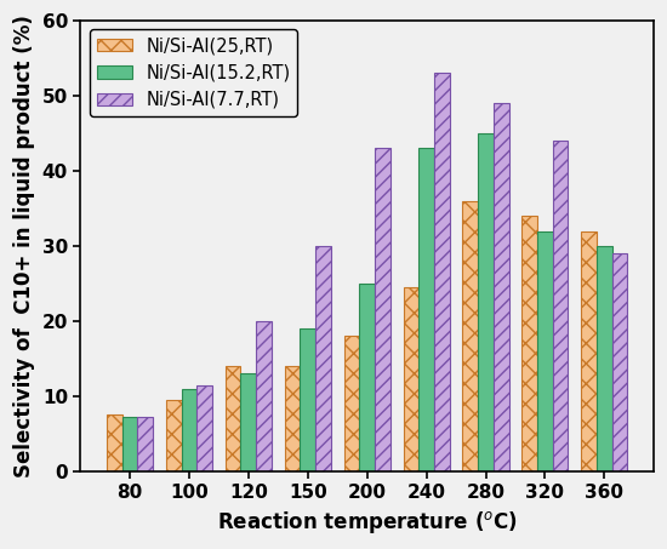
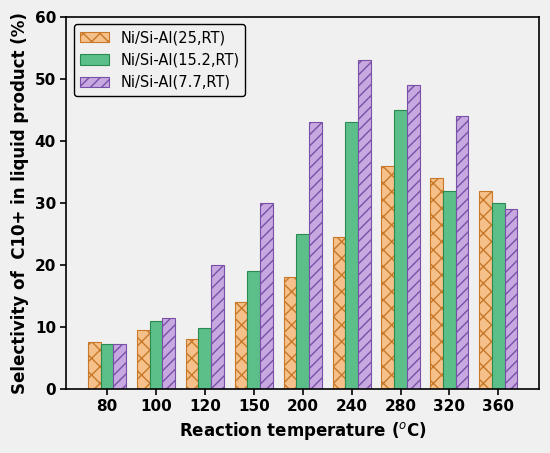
Ni/Si-Al(25,RT)/120: 14.0 -> 8.0
Ni/Si-Al(15.2,RT)/120: 13.0 -> 9.8
